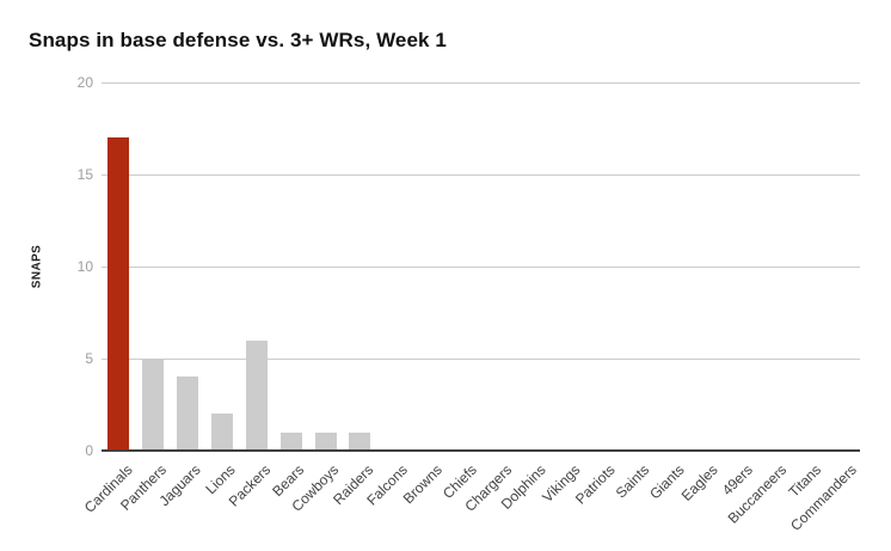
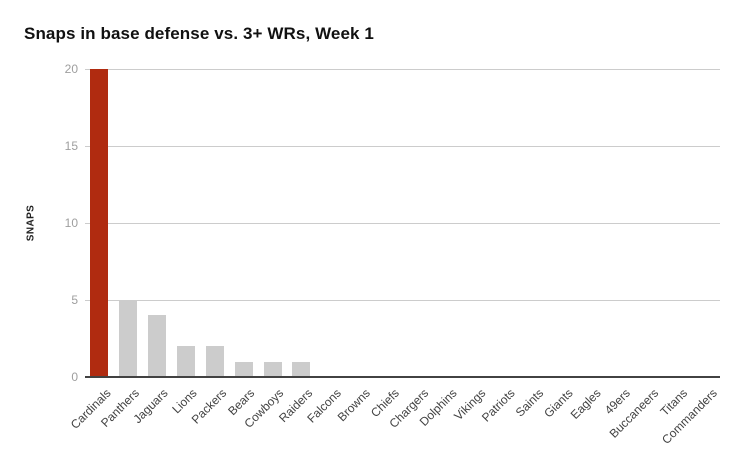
Cardinals: 17 -> 20
Packers: 6 -> 2
